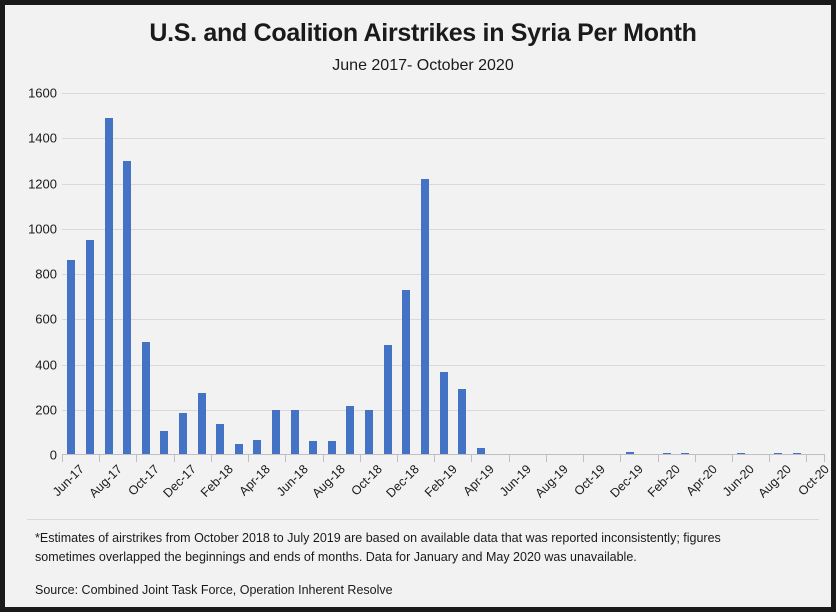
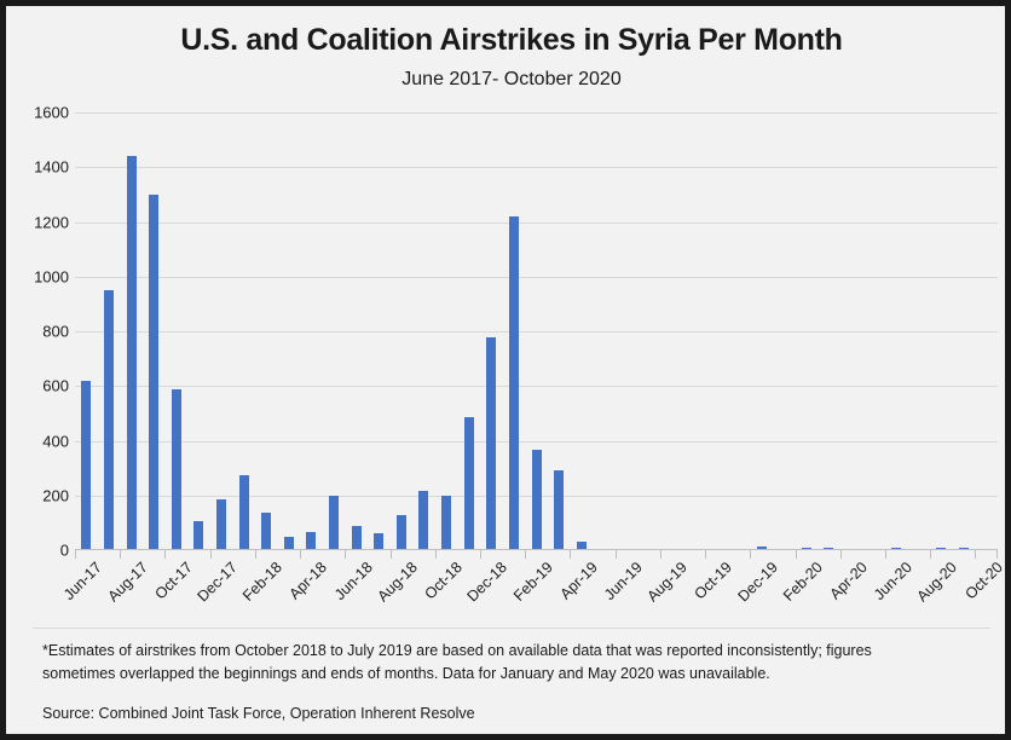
Jun-17: 860 -> 620
Aug-17: 1490 -> 1440
Oct-17: 500 -> 590
Jun-18: 200 -> 90
Aug-18: 60 -> 130
Dec-18: 730 -> 780
